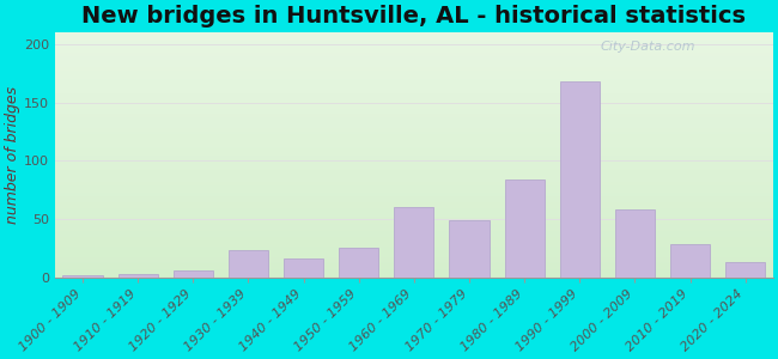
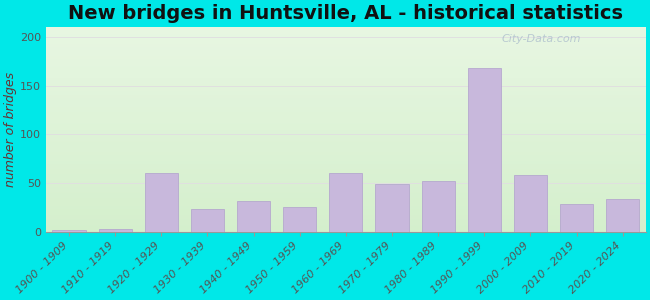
1920 - 1929: 6 -> 60
1940 - 1949: 16 -> 32
1980 - 1989: 84 -> 52
2020 - 2024: 13 -> 34
